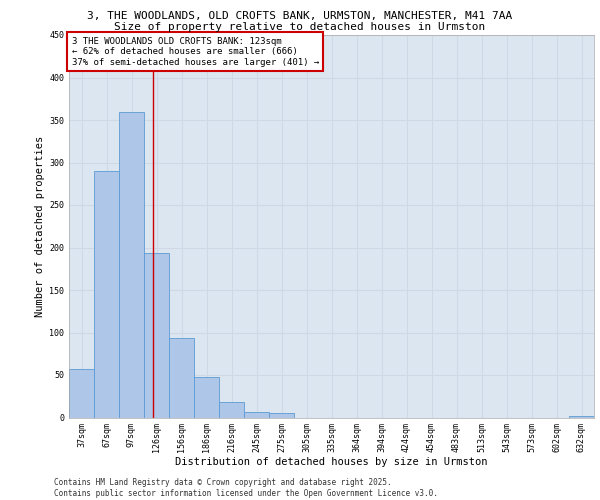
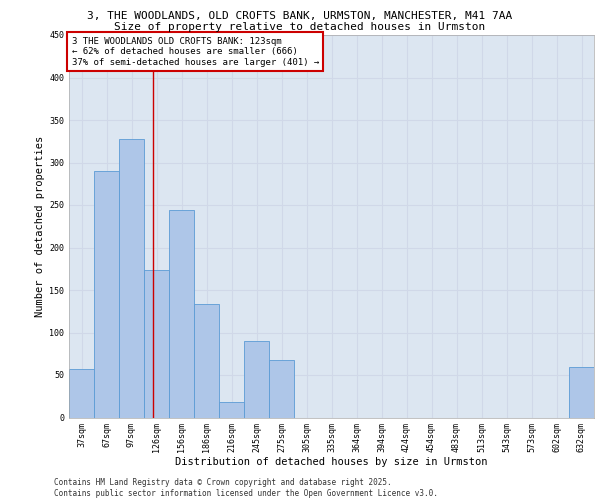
97sqm: 360 -> 328
126sqm: 193 -> 174
156sqm: 93 -> 244
186sqm: 48 -> 134
245sqm: 7 -> 90
275sqm: 5 -> 68
632sqm: 2 -> 60
